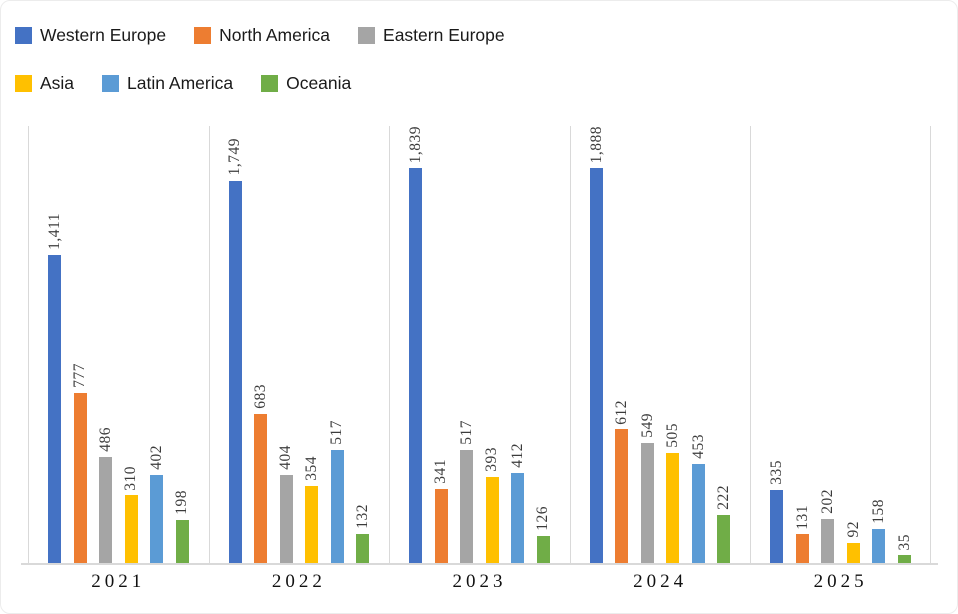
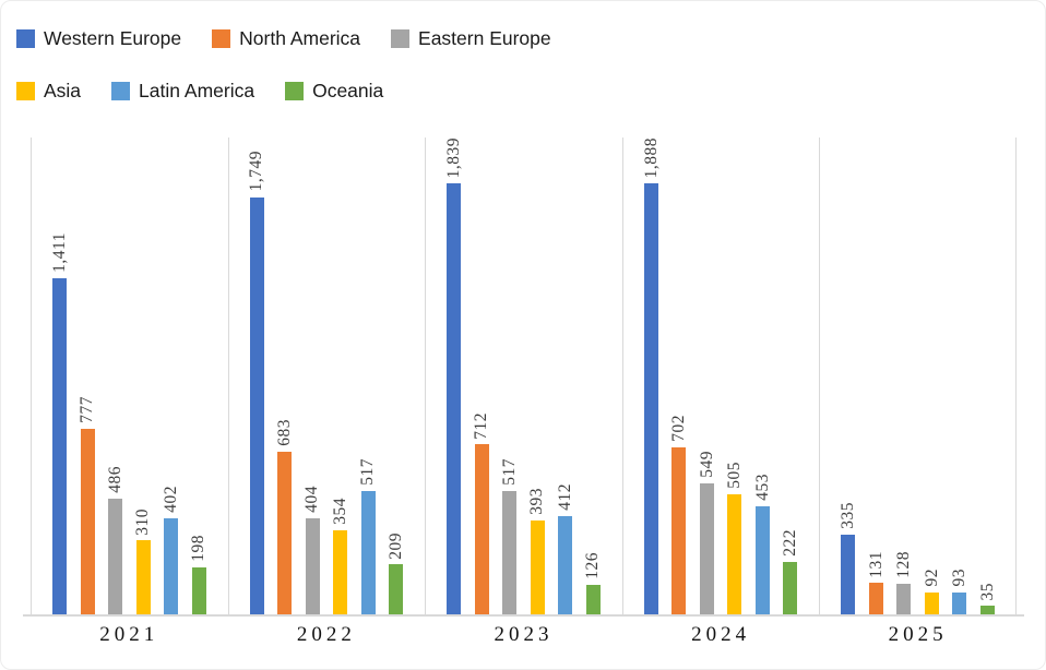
Oceania/2022: 132 -> 209
North America/2023: 341 -> 712
North America/2024: 612 -> 702
Eastern Europe/2025: 202 -> 128
Latin America/2025: 158 -> 93
